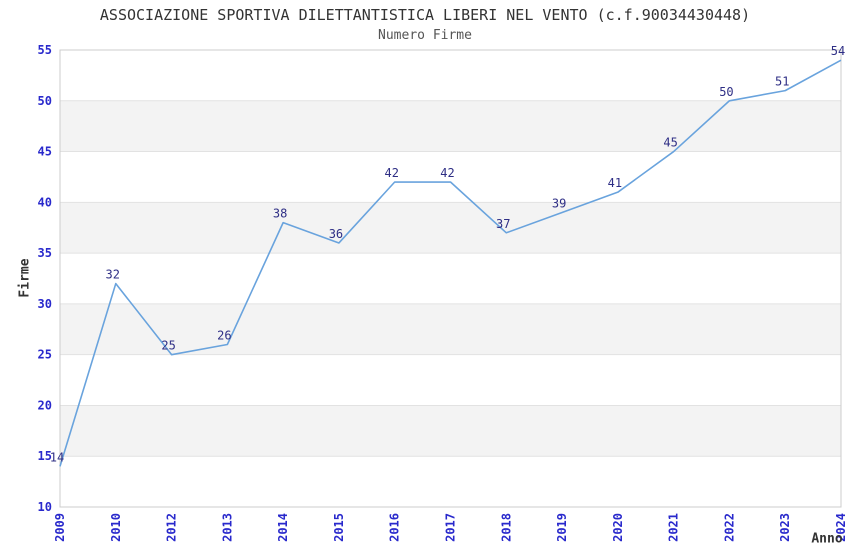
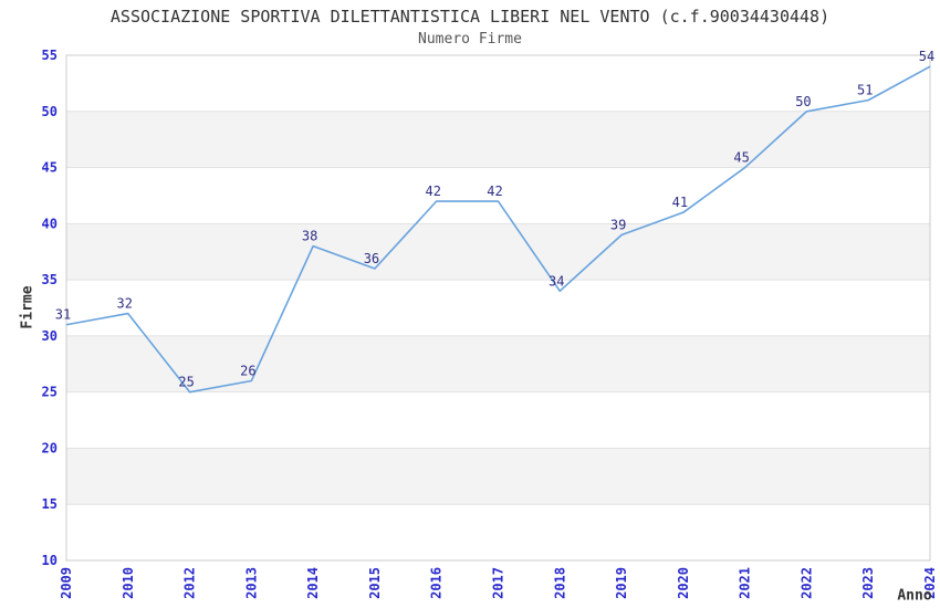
2009: 14 -> 31
2018: 37 -> 34
